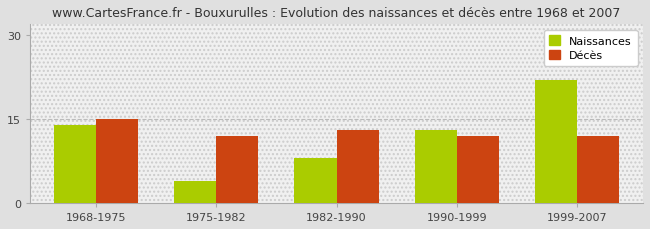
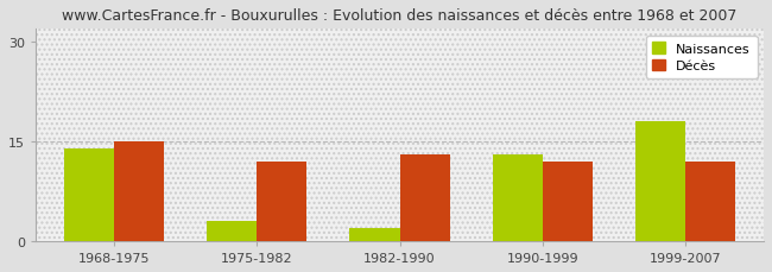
Naissances/1975-1982: 4 -> 3
Naissances/1982-1990: 8 -> 2
Naissances/1999-2007: 22 -> 18
